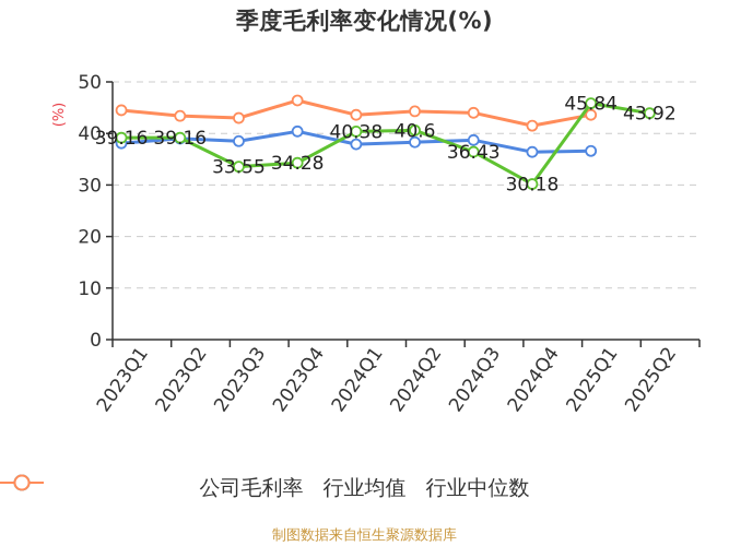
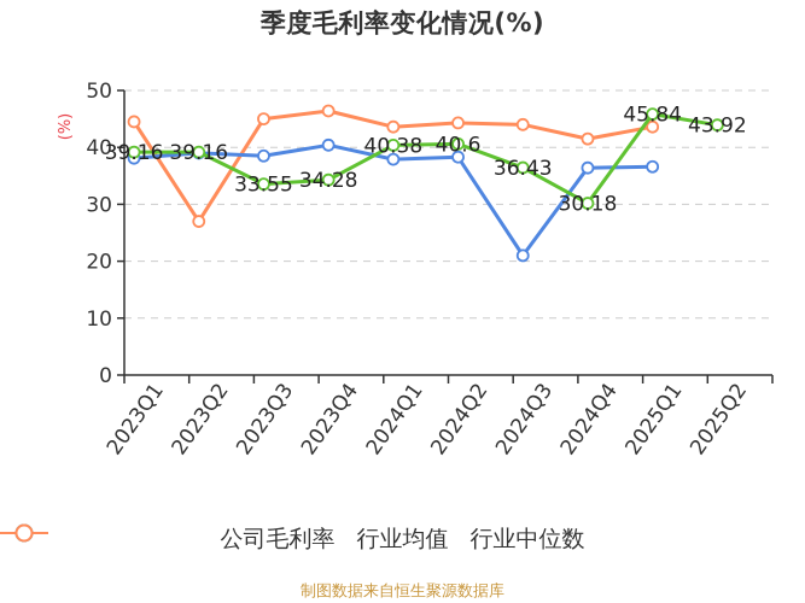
行业中位数/2023Q2: 43 -> 27
行业中位数/2023Q3: 43 -> 45
行业均值/2024Q3: 39 -> 21
